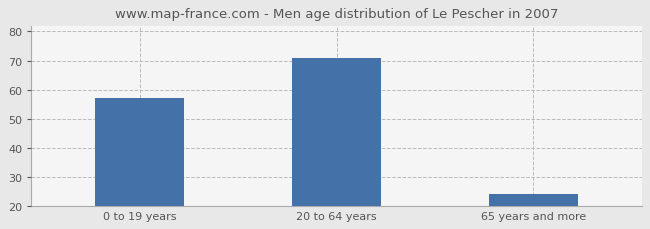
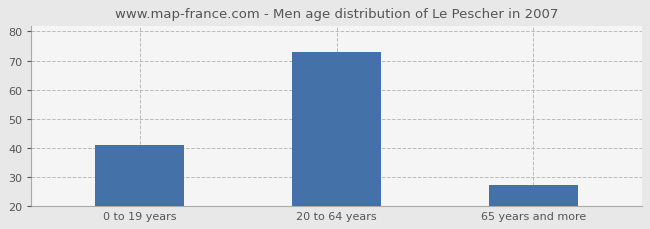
0 to 19 years: 57 -> 41
20 to 64 years: 71 -> 73
65 years and more: 24 -> 27
